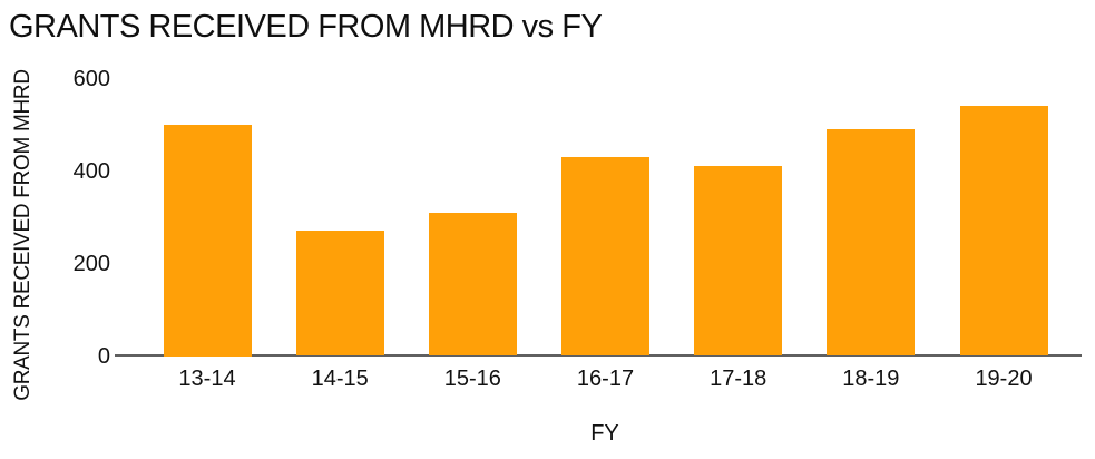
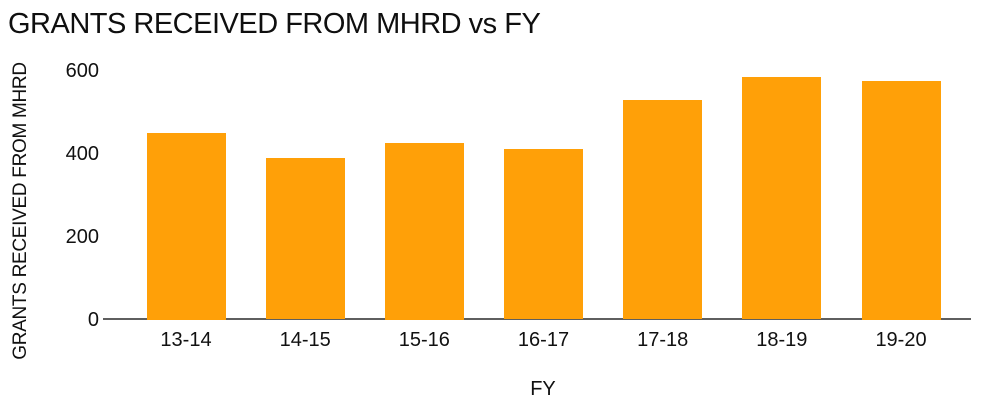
13-14: 500 -> 450
14-15: 270 -> 390
15-16: 310 -> 420
16-17: 430 -> 410
17-18: 410 -> 530
18-19: 490 -> 580
19-20: 540 -> 580
